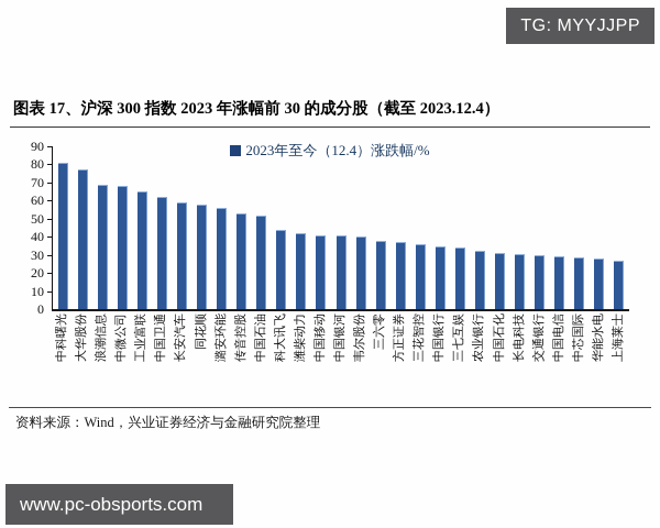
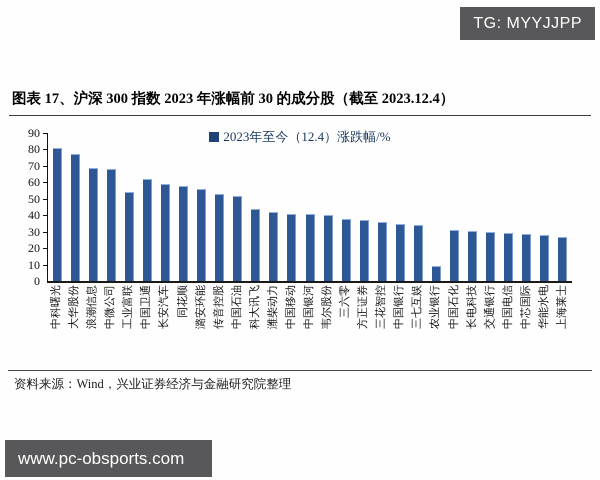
工业富联: 65 -> 54
农业银行: 32 -> 9
